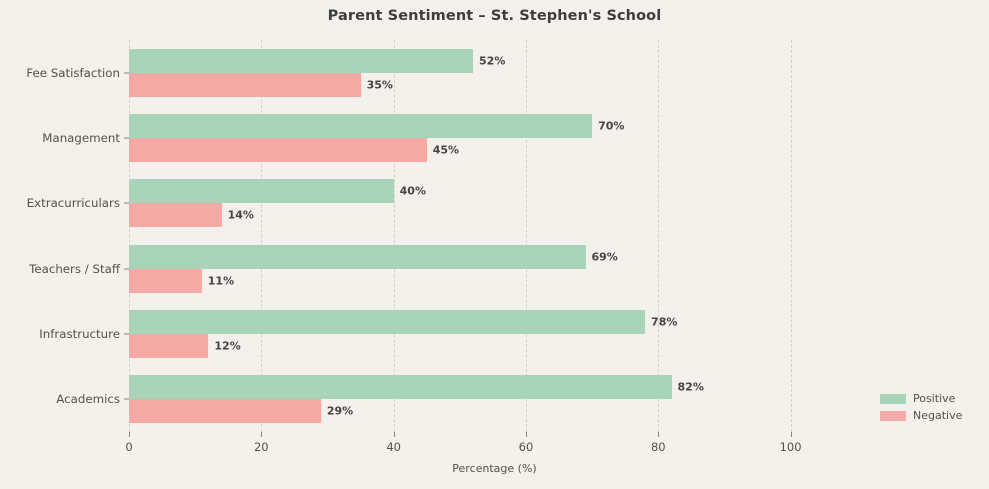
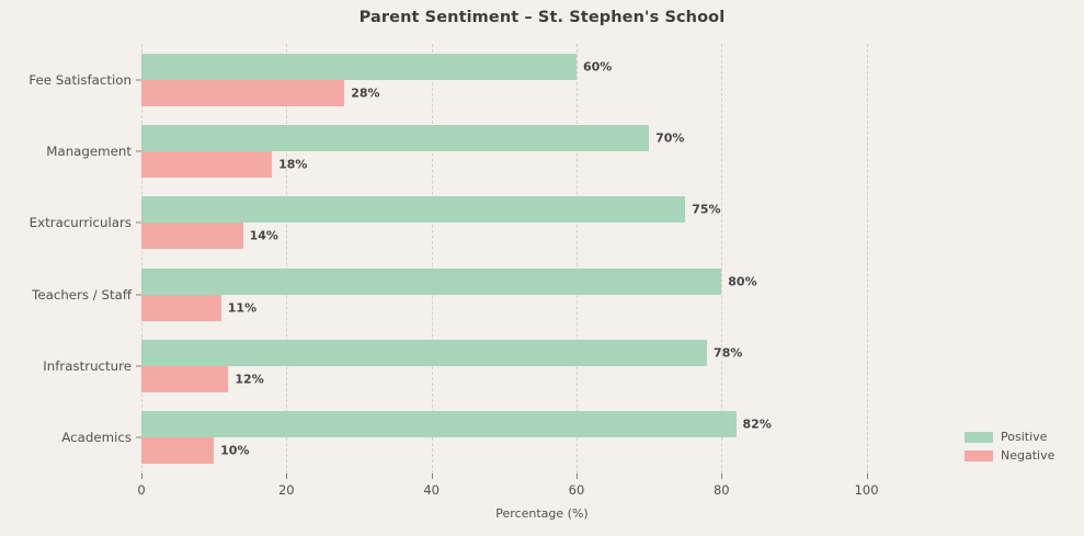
Positive/Fee Satisfaction: 52% -> 60%
Negative/Fee Satisfaction: 35% -> 28%
Negative/Management: 45% -> 18%
Positive/Extracurriculars: 40% -> 75%
Positive/Teachers / Staff: 69% -> 80%
Negative/Academics: 29% -> 10%
